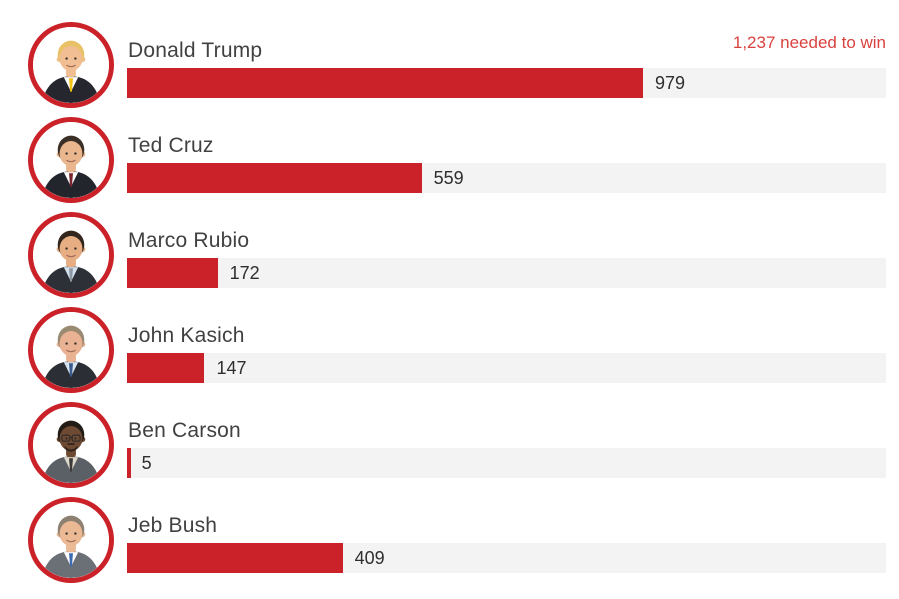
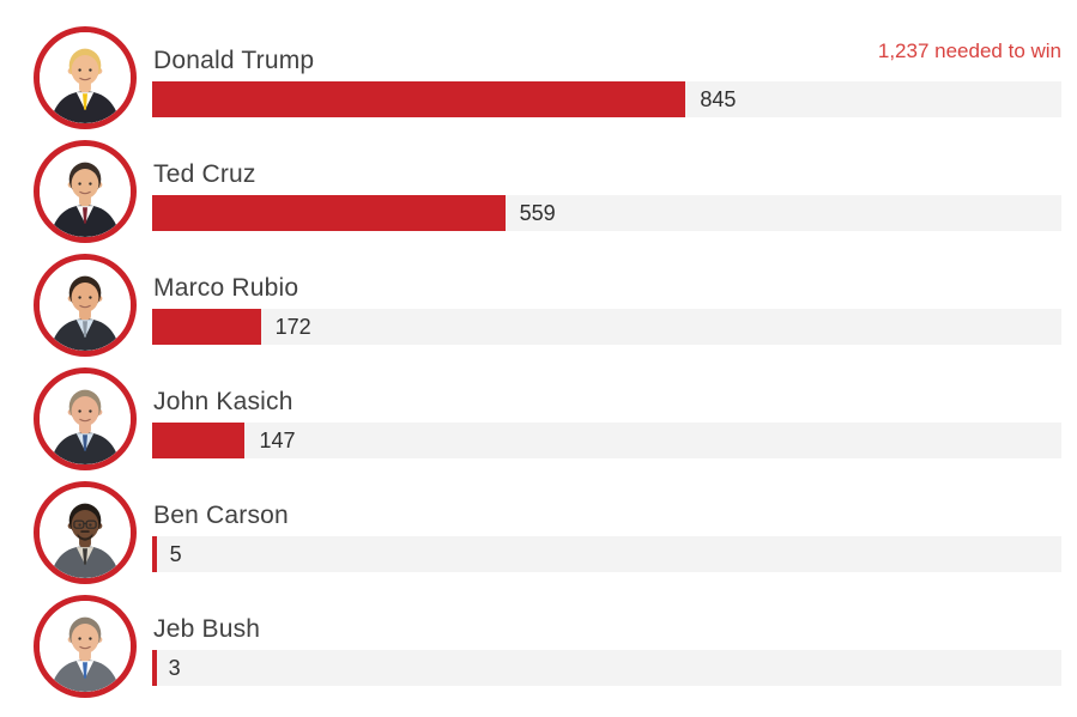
Donald Trump: 979 -> 845
Jeb Bush: 409 -> 3
